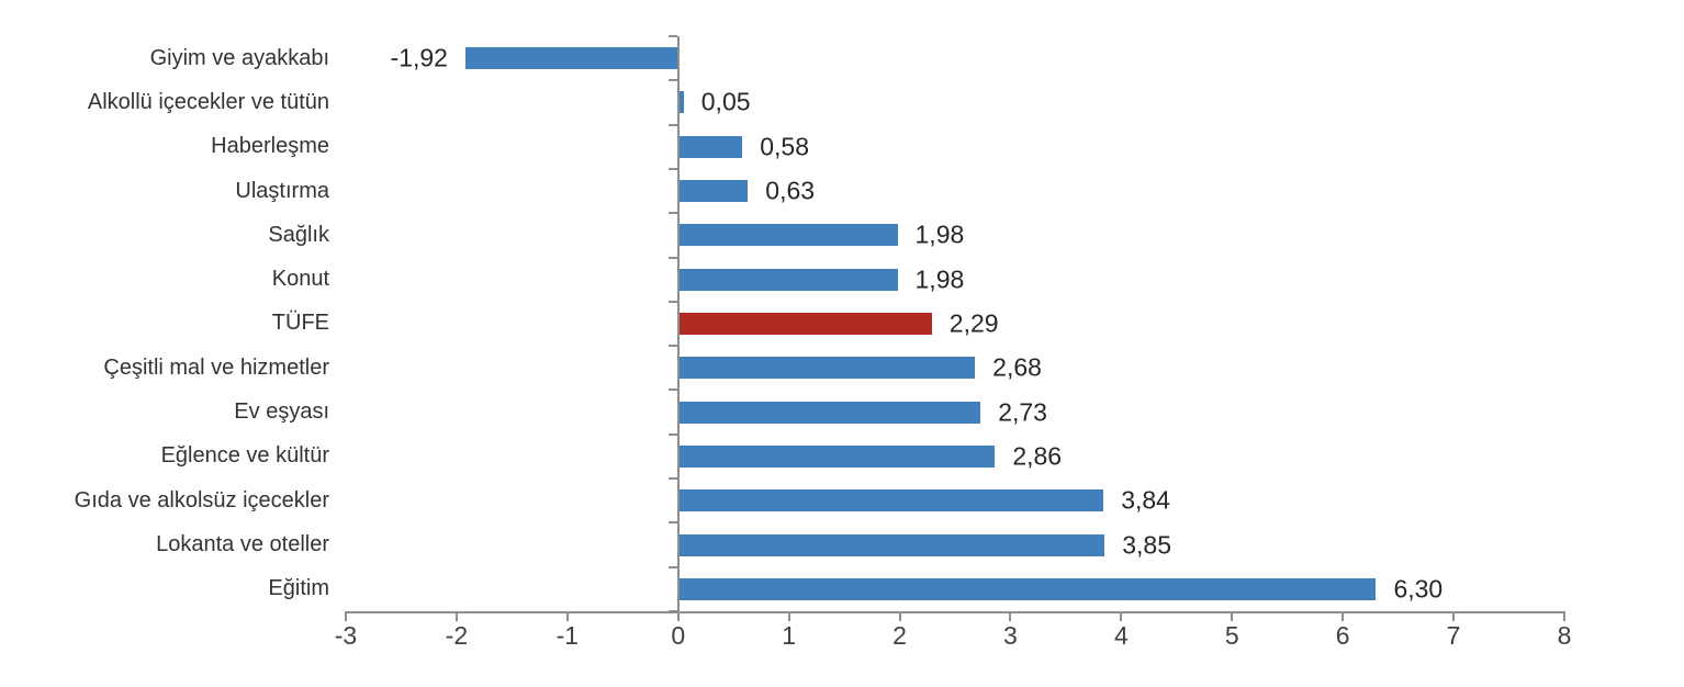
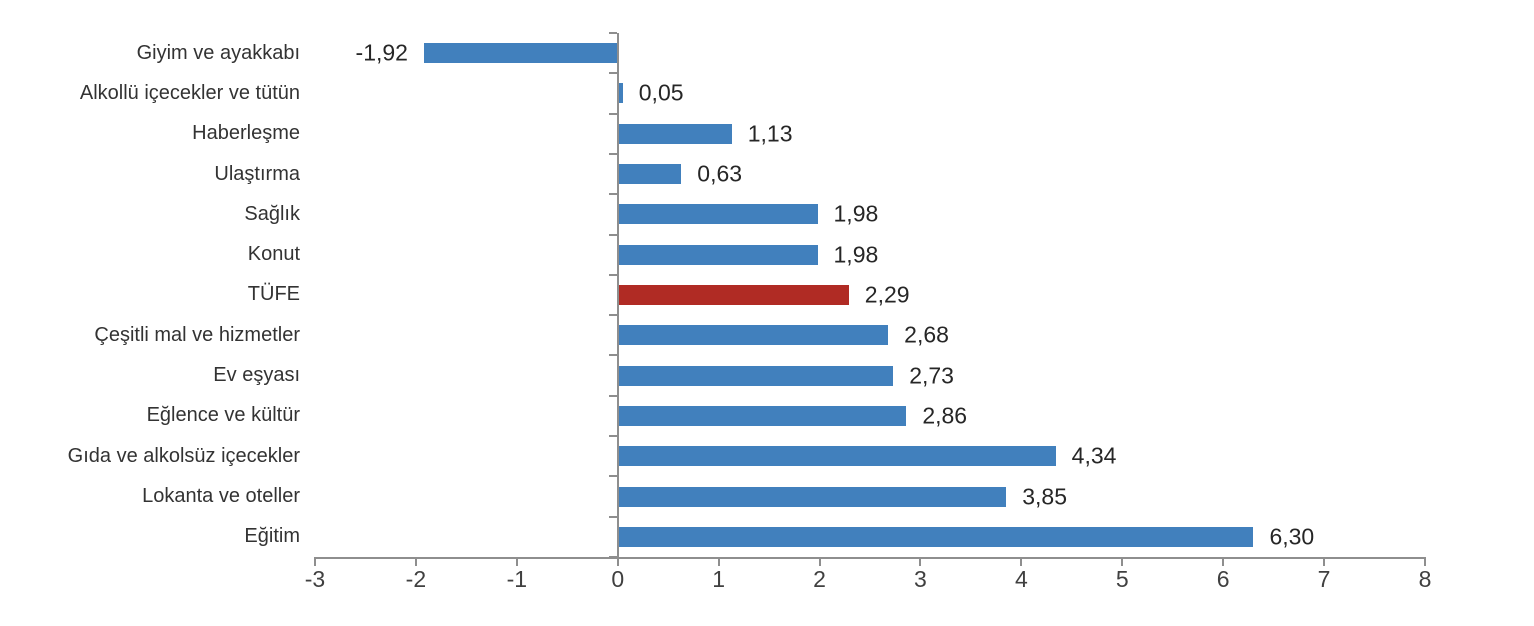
Haberleşme: 0,58 -> 1,13
Gıda ve alkolsüz içecekler: 3,84 -> 4,34
